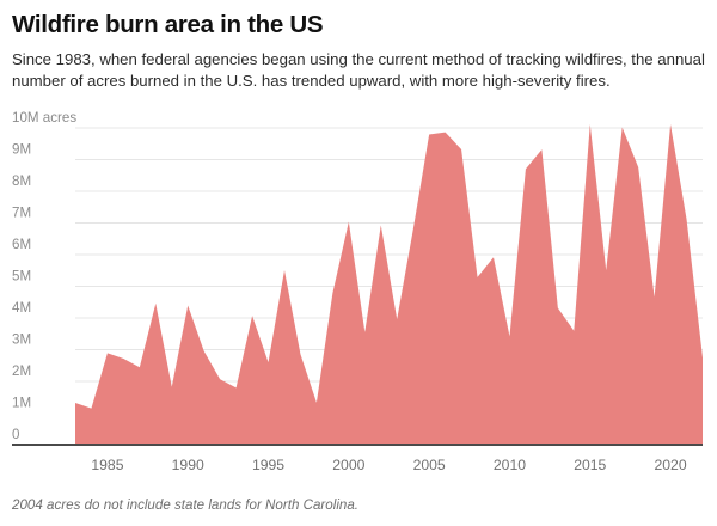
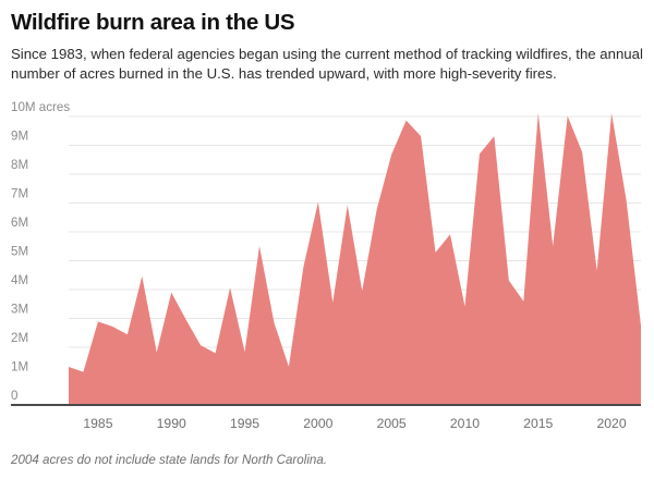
1990: 4.4M -> 3.9M
1995: 2.6M -> 1.8M
2005: 9.8M -> 8.7M
